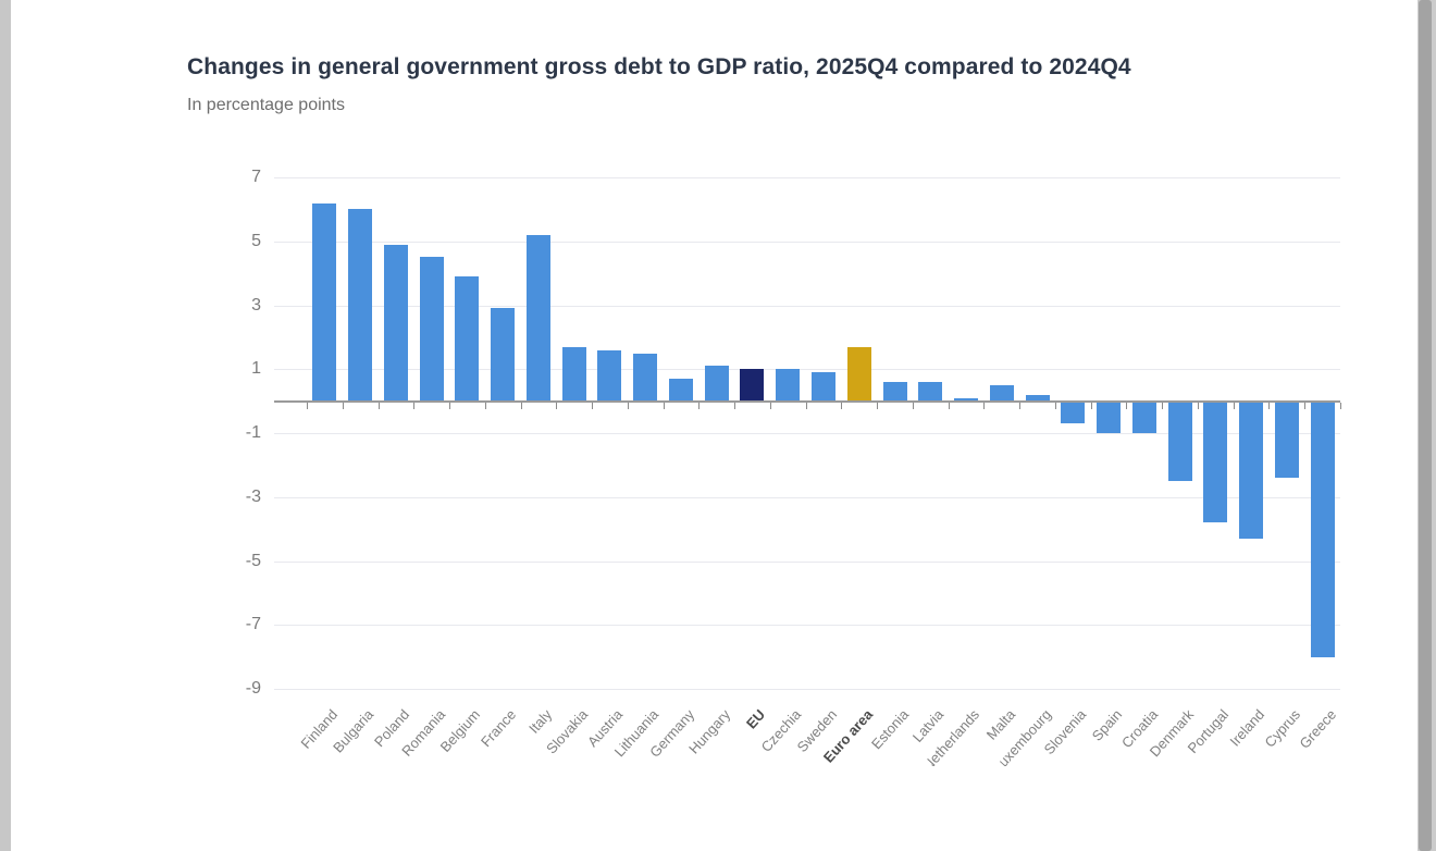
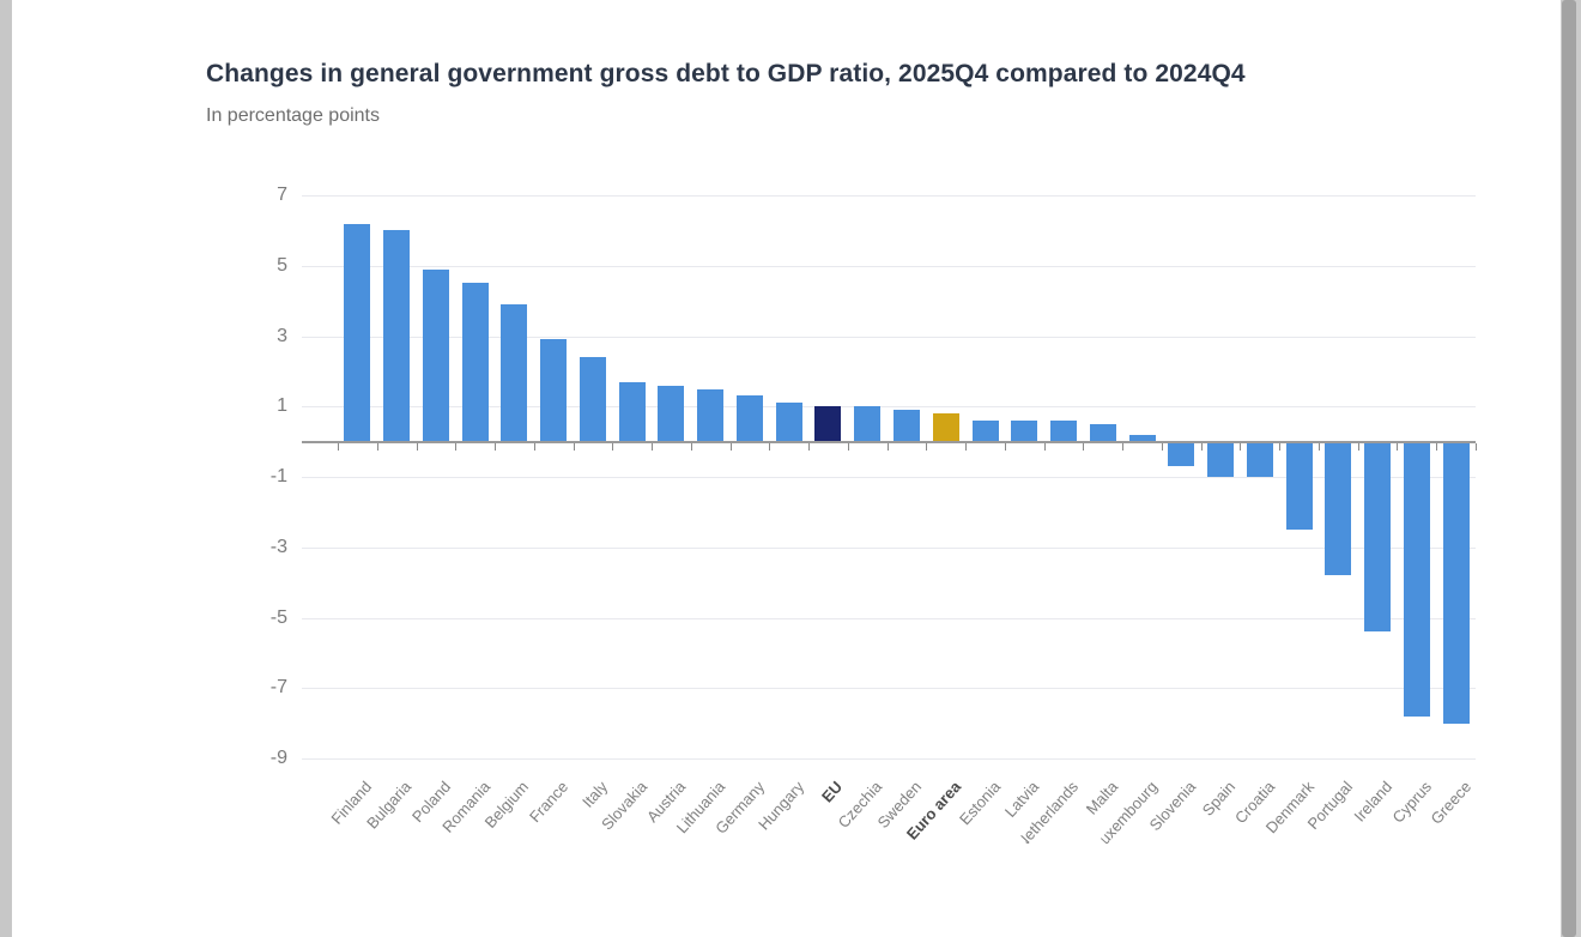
Italy: 5.2 -> 2.4
Germany: 0.7 -> 1.3
Euro area: 1.7 -> 0.8
Netherlands: 0.1 -> 0.6
Ireland: -4.3 -> -5.4
Cyprus: -2.4 -> -7.8
